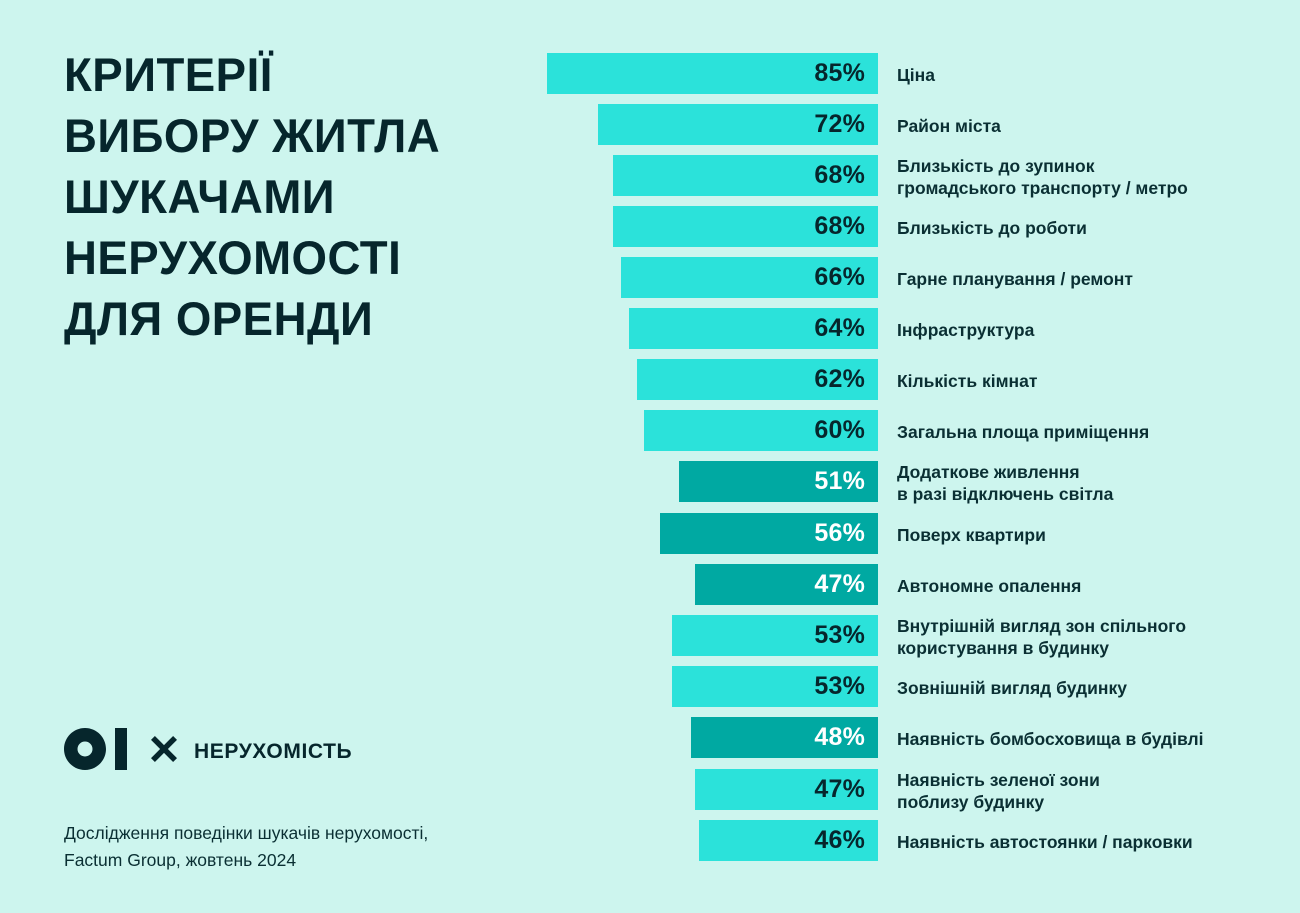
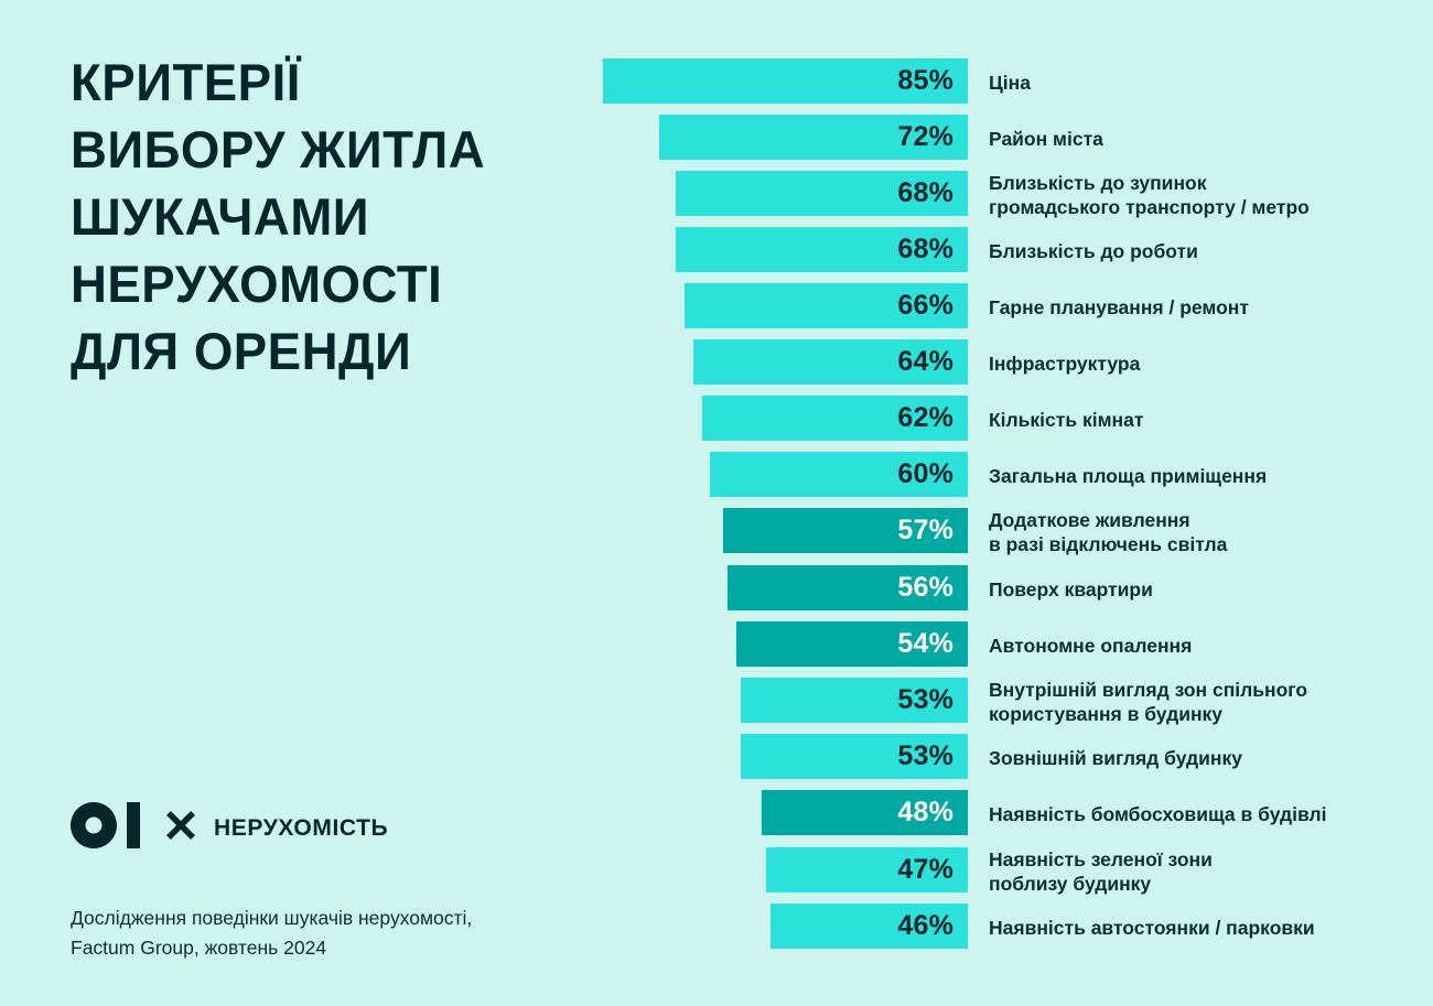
Додаткове живлення в разі відключень світла: 51% -> 57%
Автономне опалення: 47% -> 54%
